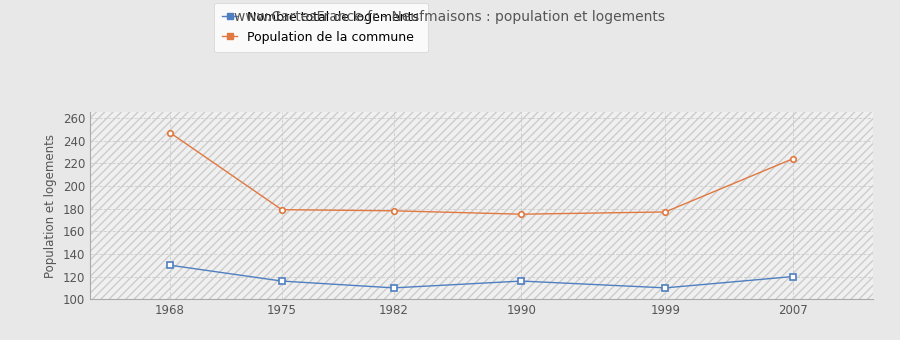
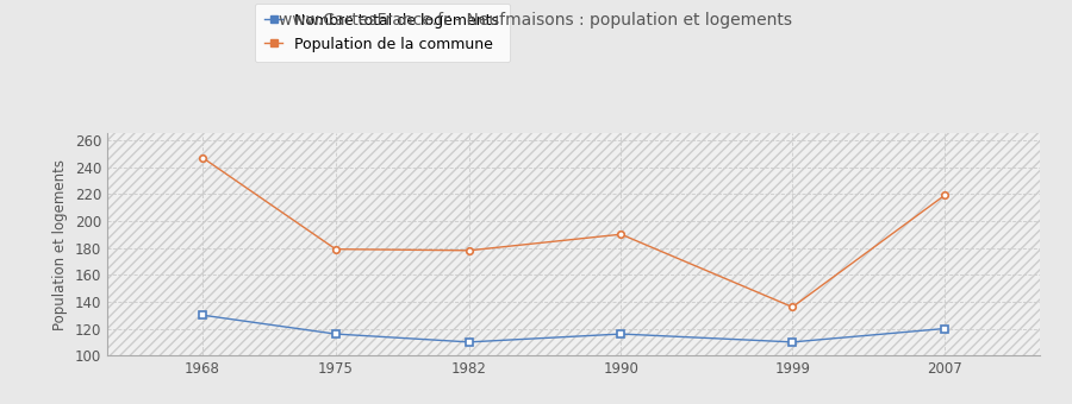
Population de la commune/1990: 175 -> 190
Population de la commune/1999: 177 -> 136
Population de la commune/2007: 224 -> 219
